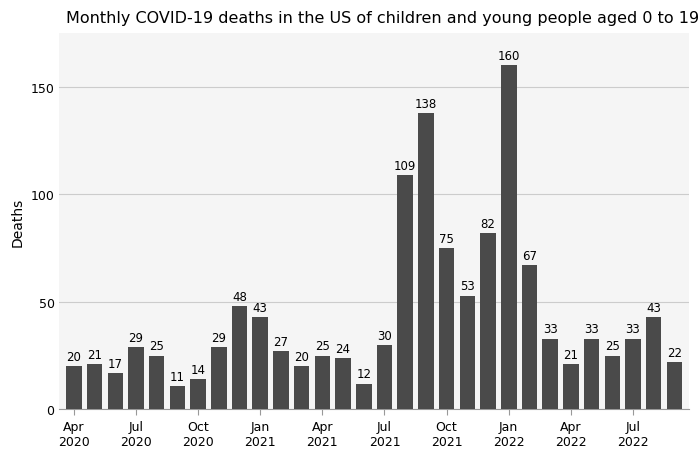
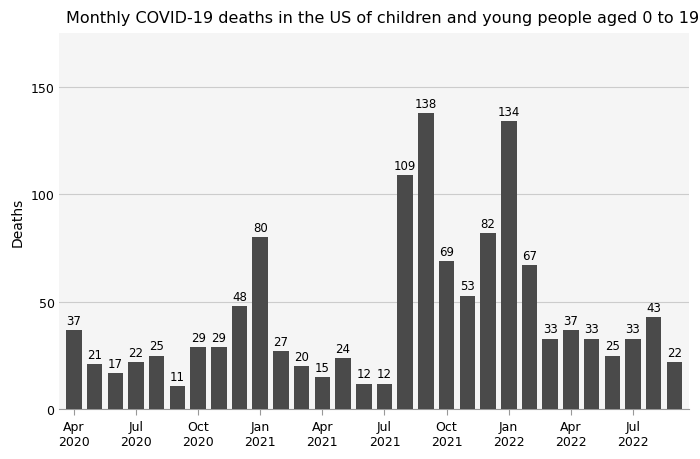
Apr 2020: 20 -> 37
Jul 2020: 29 -> 22
Oct 2020: 14 -> 29
Jan 2021: 43 -> 80
Apr 2021: 25 -> 15
Jul 2021: 30 -> 12
Oct 2021: 75 -> 69
Jan 2022: 160 -> 134
Apr 2022: 21 -> 37
